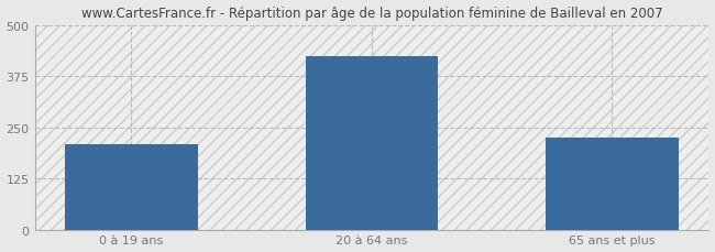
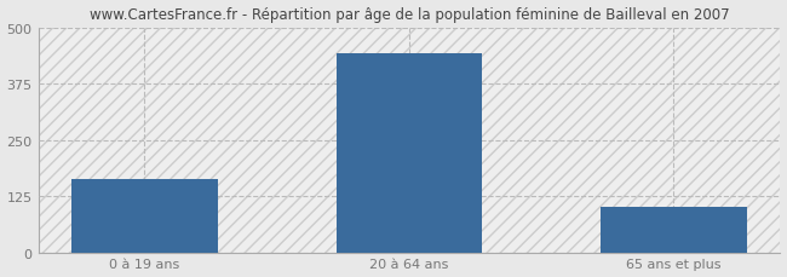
0 à 19 ans: 210 -> 162
20 à 64 ans: 425 -> 443
65 ans et plus: 225 -> 100
